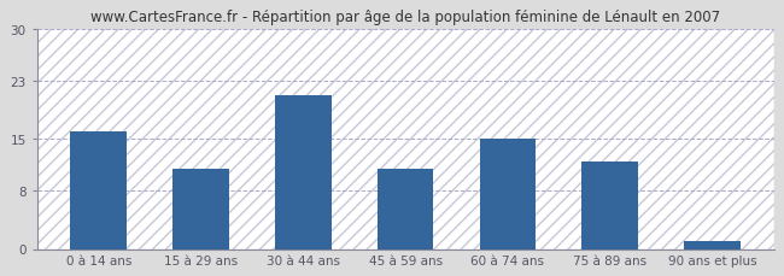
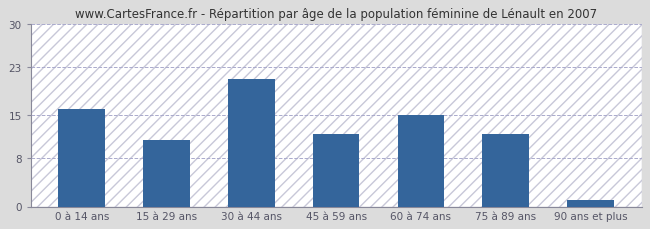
45 à 59 ans: 11 -> 12
